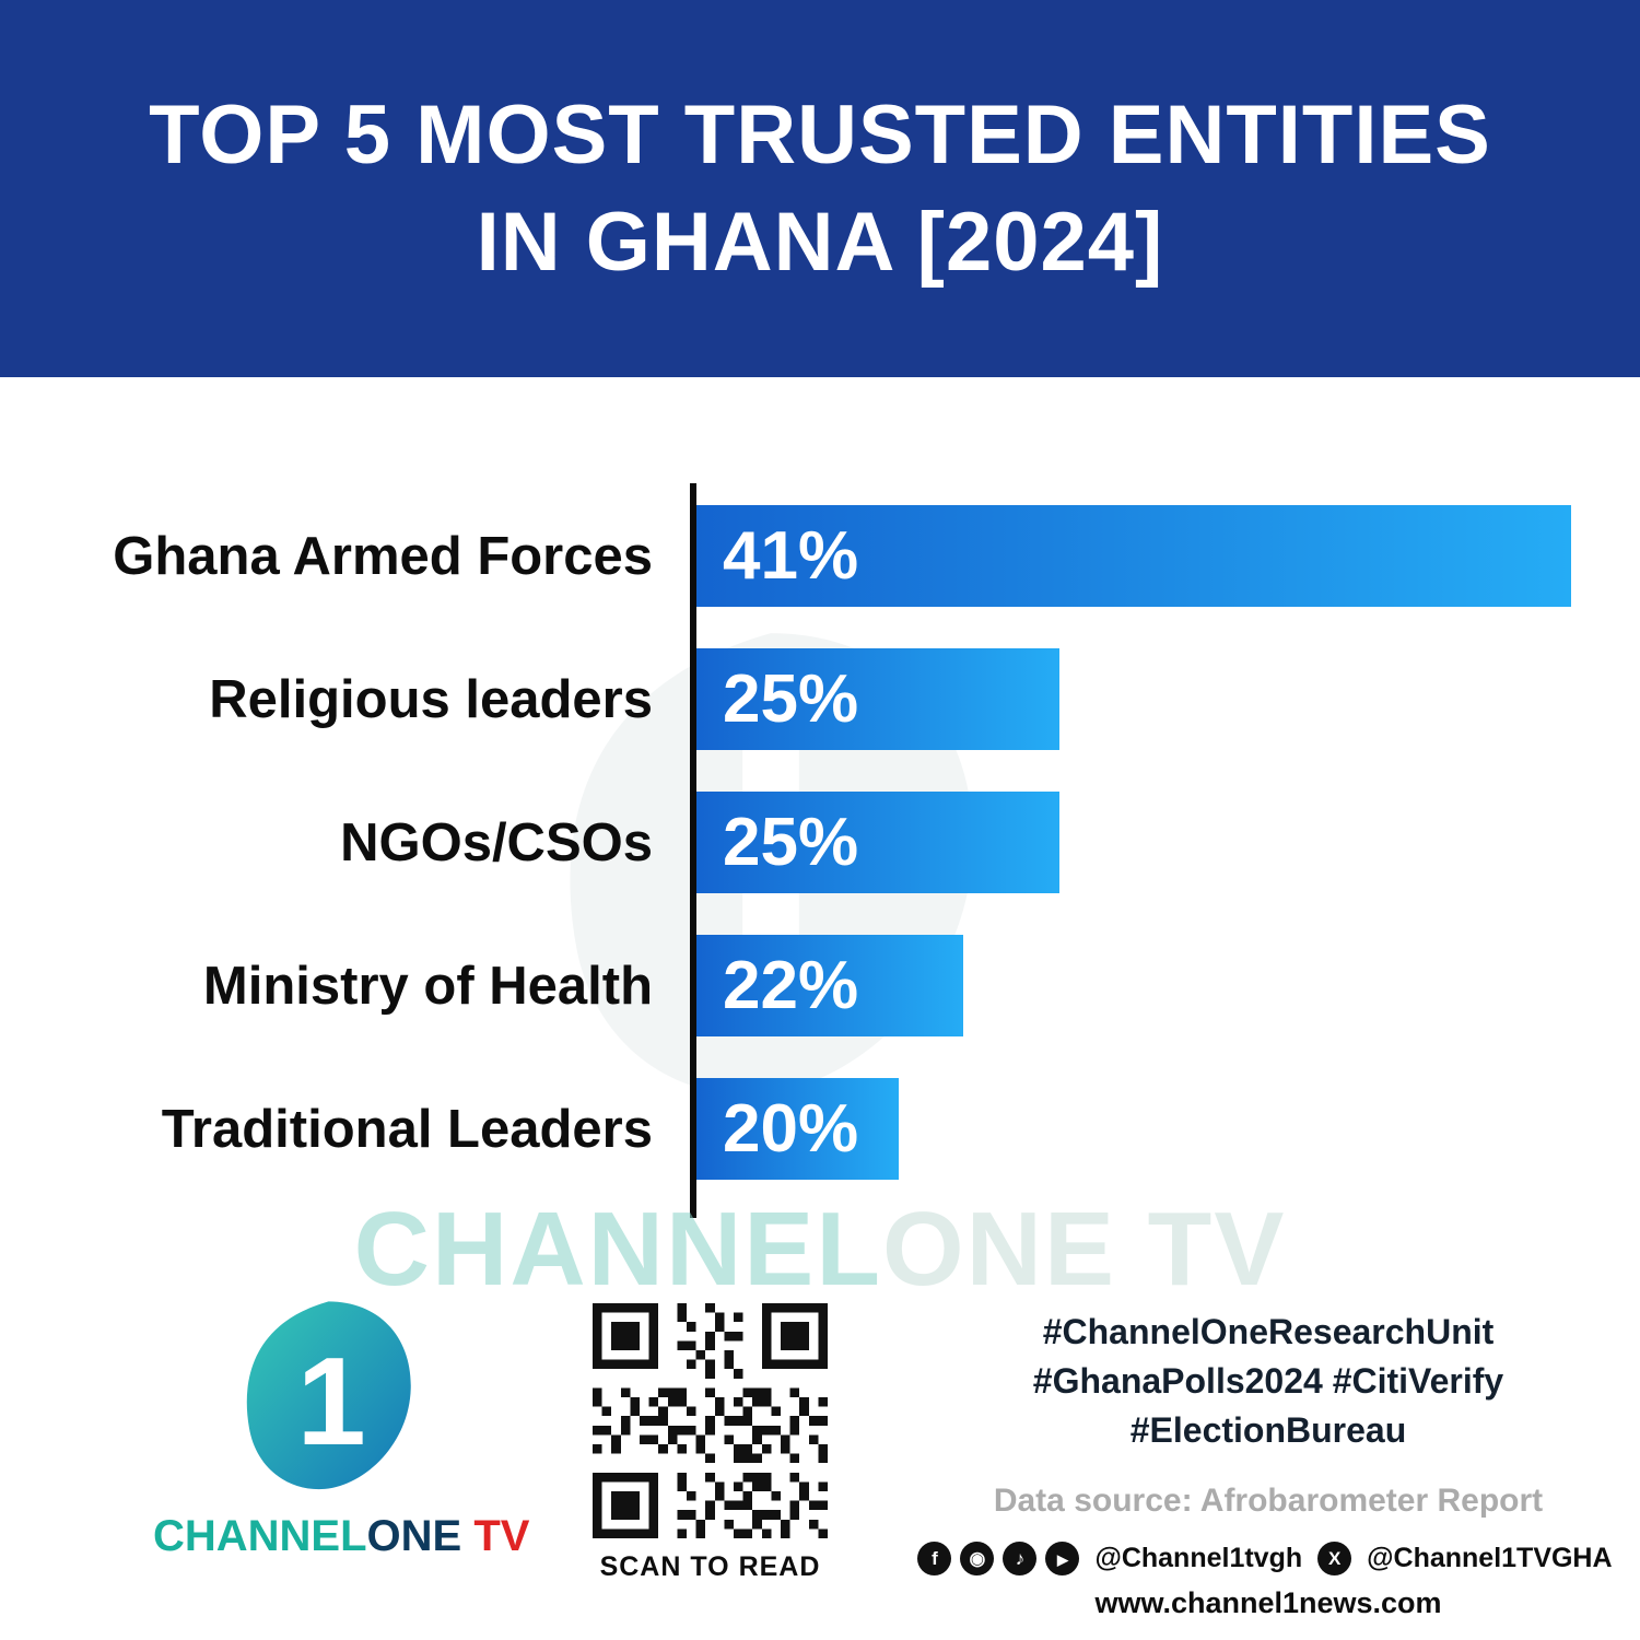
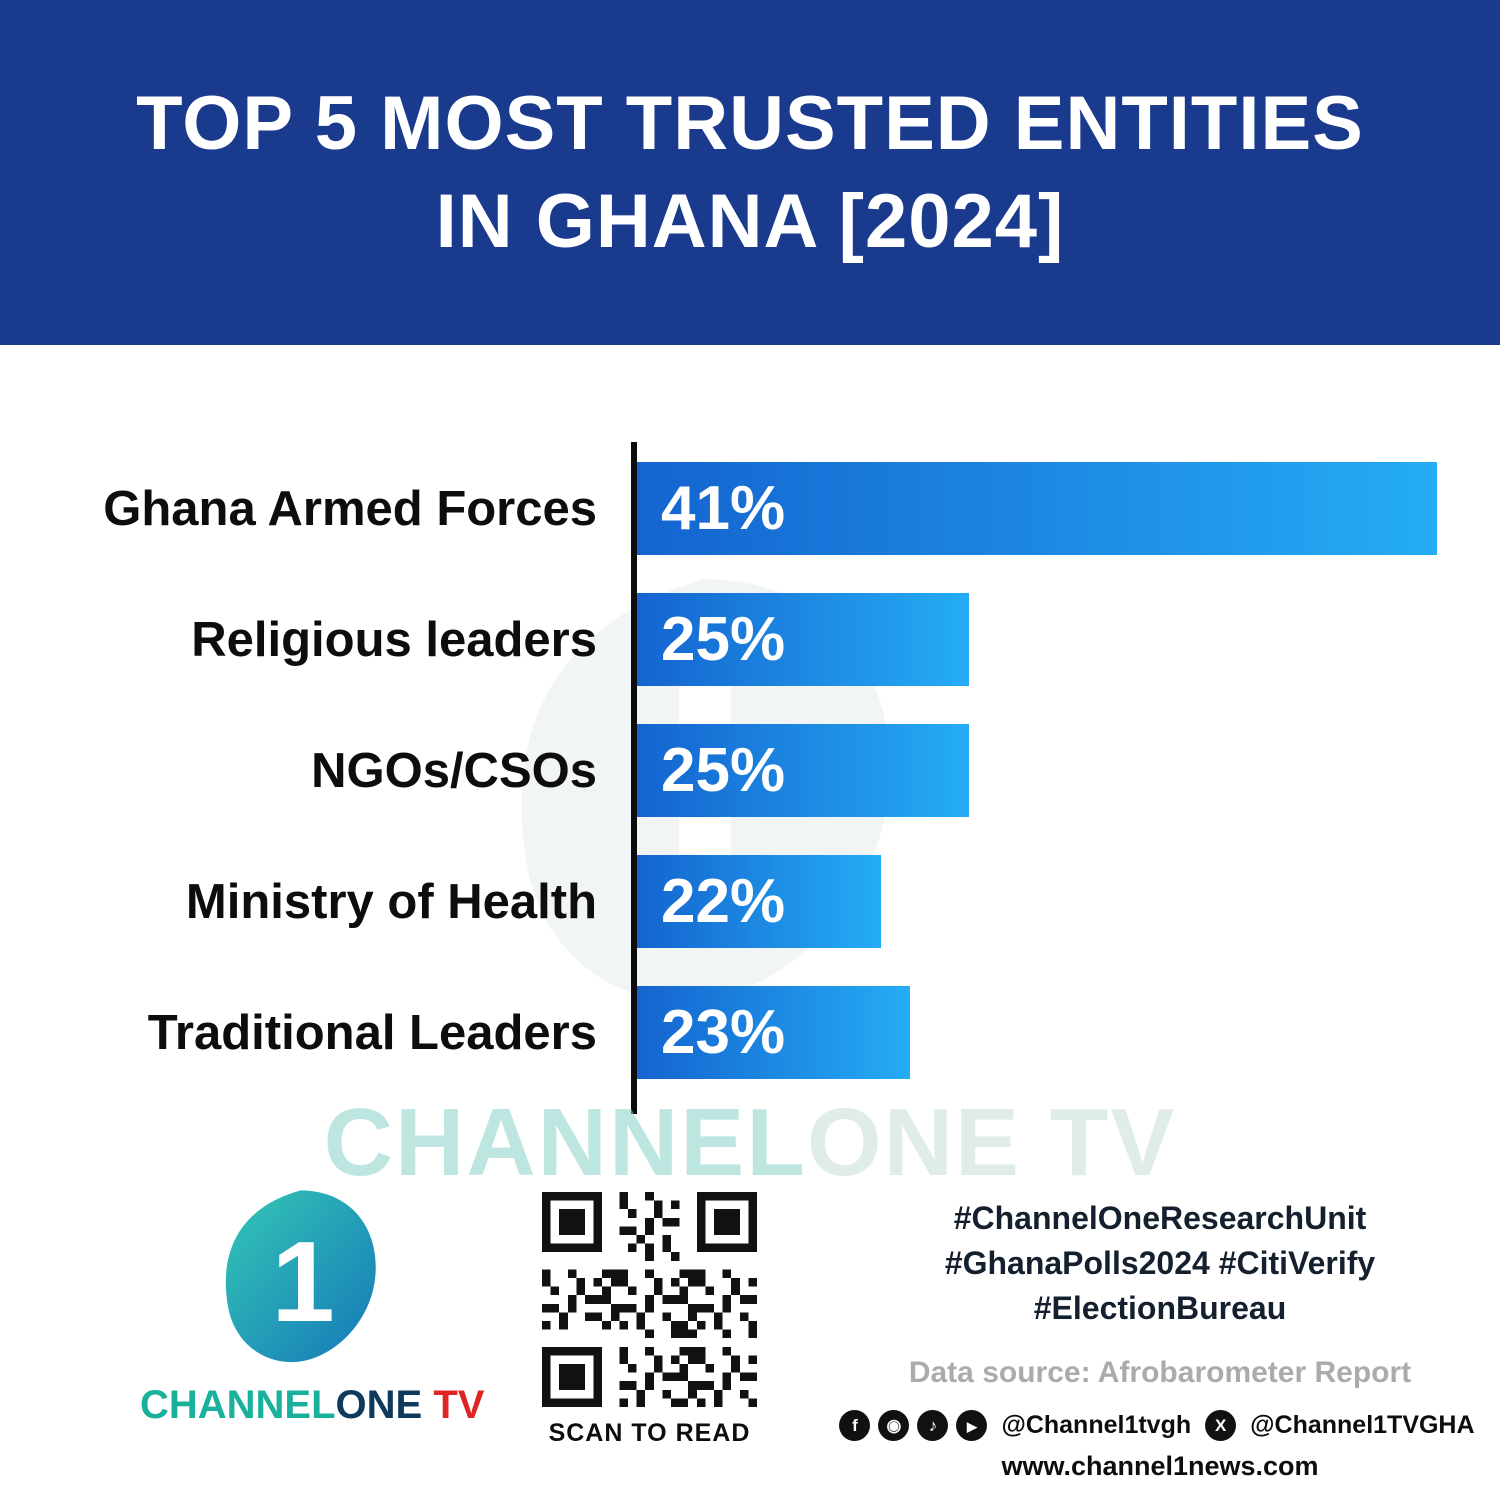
Traditional Leaders: 20% -> 23%
